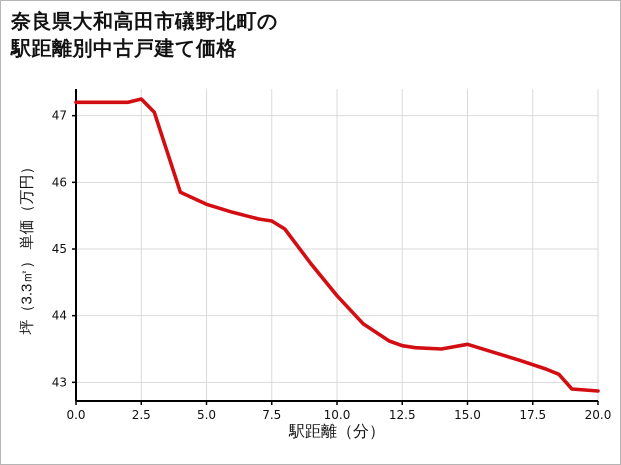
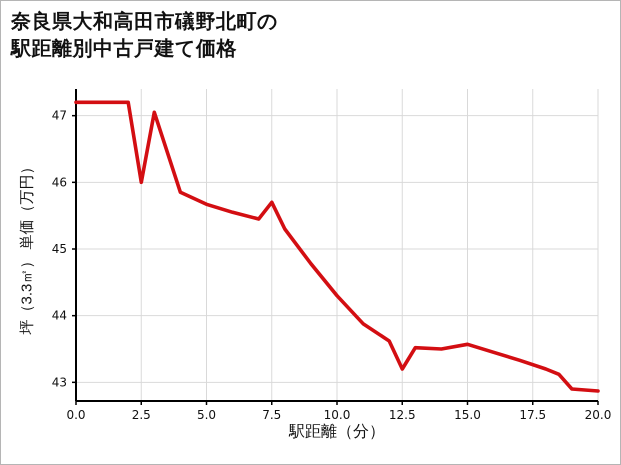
2.5: 47,2 -> 46,0
7.5: 45,4 -> 45,7
12.5: 43,5 -> 43,2
